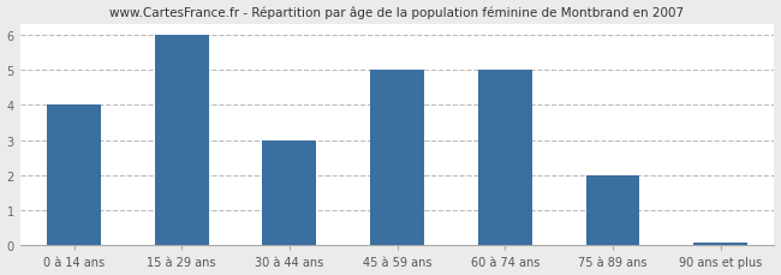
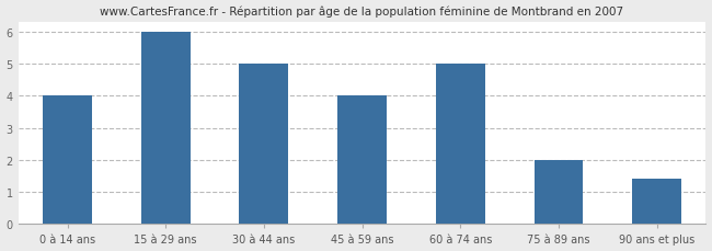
30 à 44 ans: 3.00 -> 5.00
45 à 59 ans: 5.00 -> 4.00
90 ans et plus: 0.07 -> 1.40
